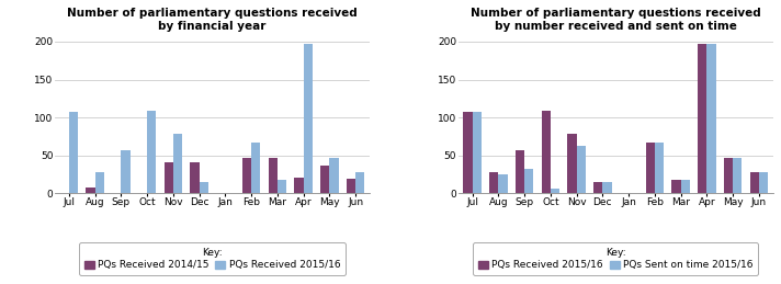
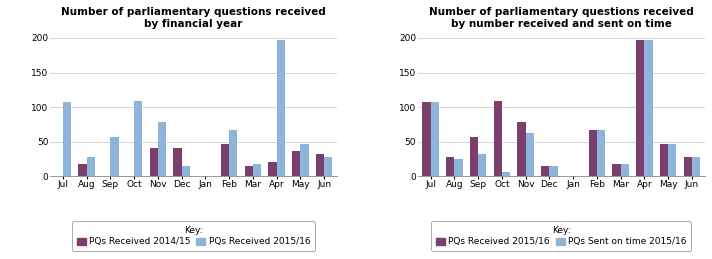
Number of parliamentary questions received by financial year/PQs Received 2014/15/Aug: 8 -> 18
Number of parliamentary questions received by financial year/PQs Received 2014/15/Mar: 46 -> 14
Number of parliamentary questions received by financial year/PQs Received 2014/15/Jun: 19 -> 32
